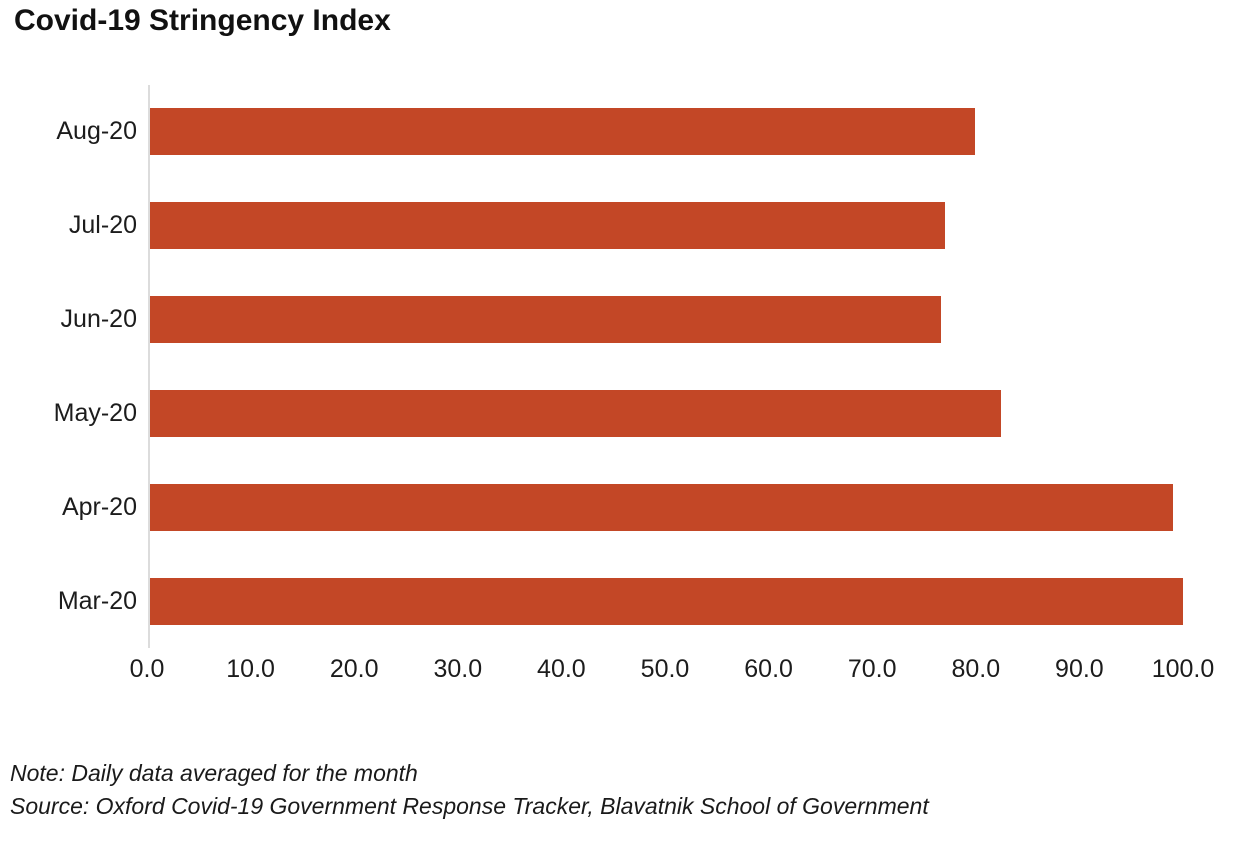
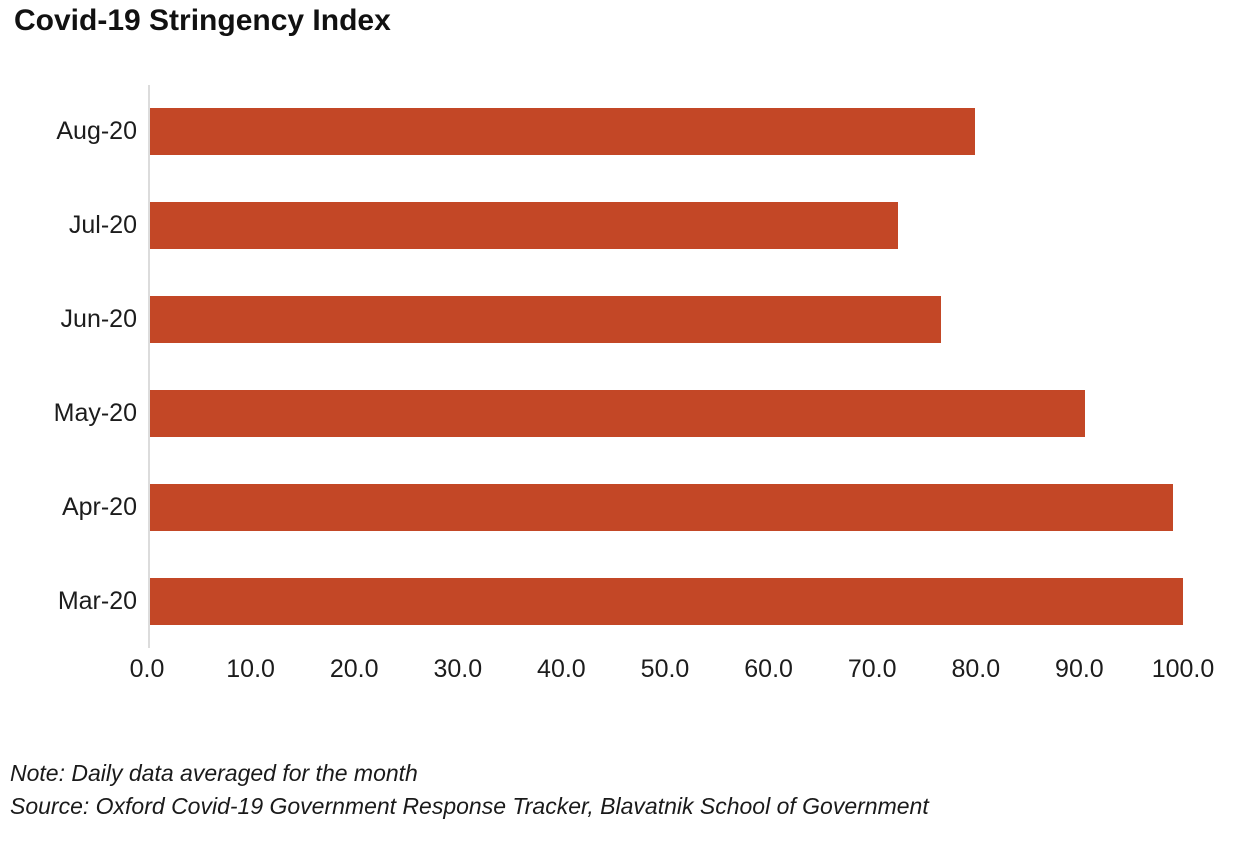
Jul-20: 77.0 -> 72.5
May-20: 82.4 -> 90.5
